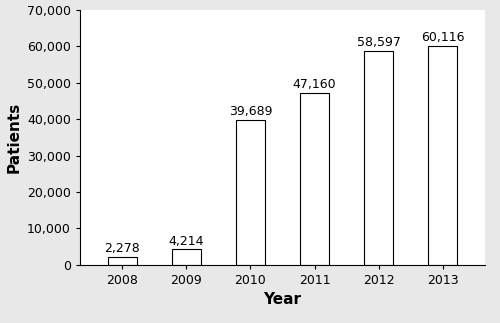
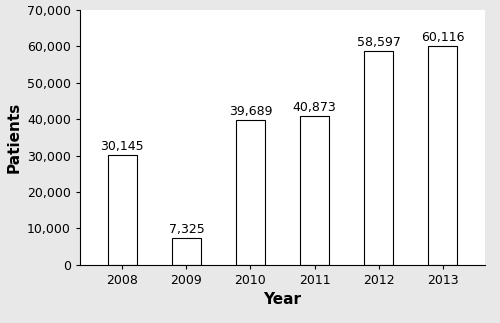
2008: 2,278 -> 30,145
2009: 4,214 -> 7,325
2011: 47,160 -> 40,873
